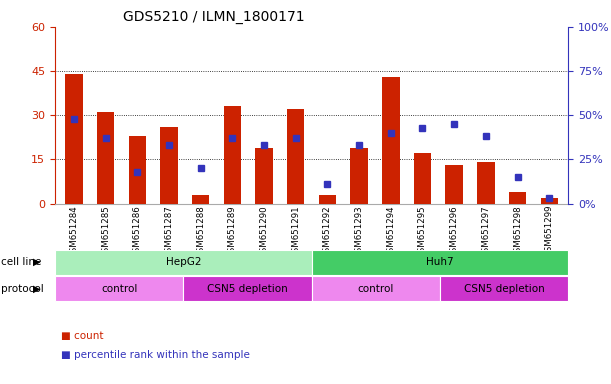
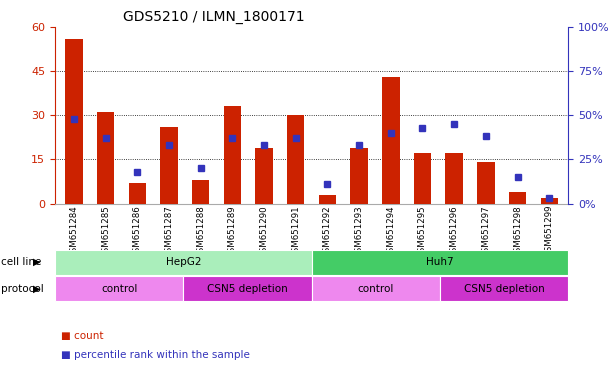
GSM651284: 44 -> 56
GSM651286: 23 -> 7
GSM651288: 3 -> 8
GSM651291: 32 -> 30
GSM651296: 13 -> 17
